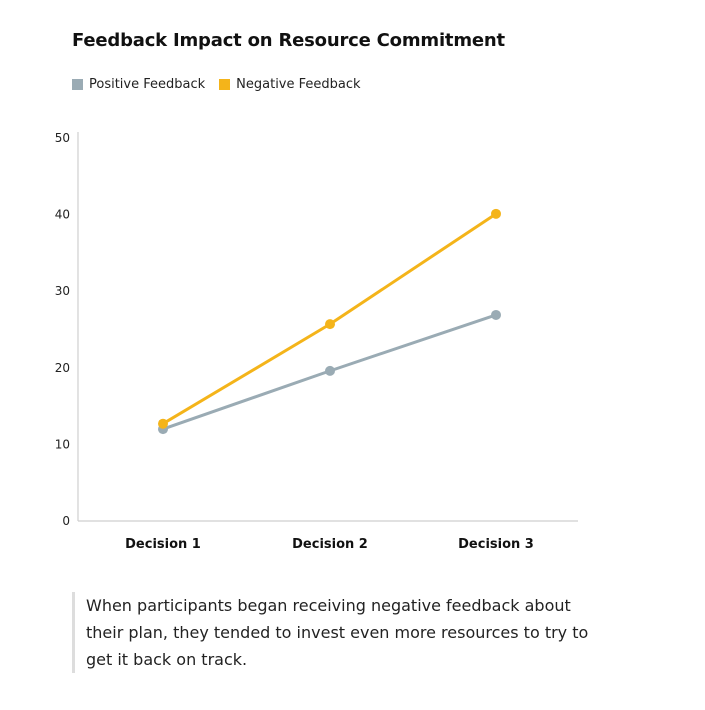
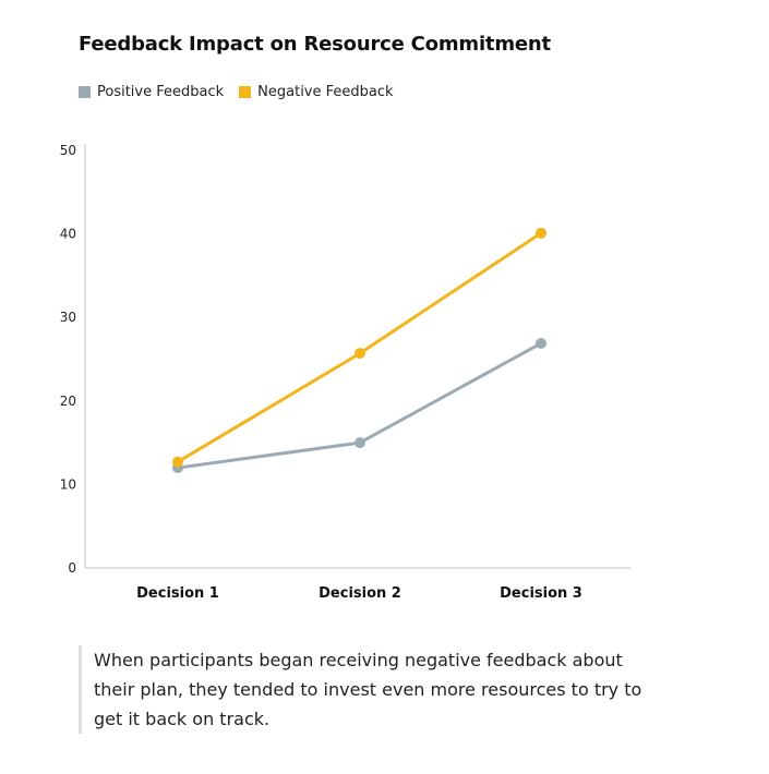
Positive Feedback/Decision 2: 20 -> 15
